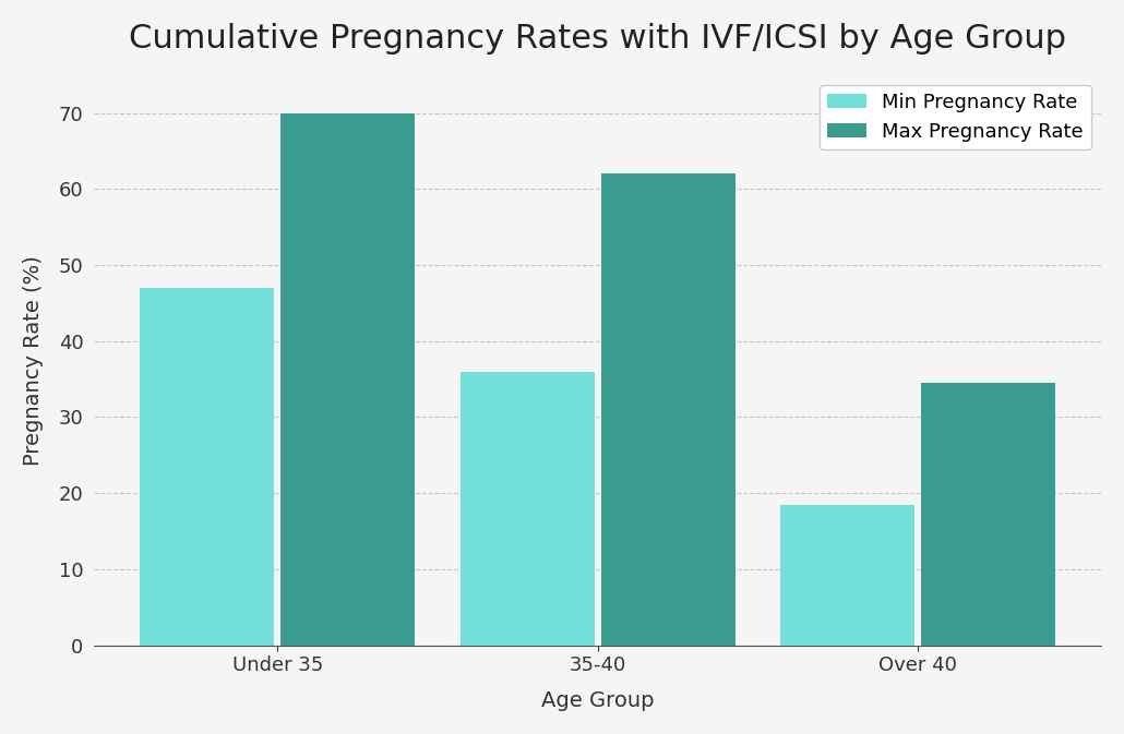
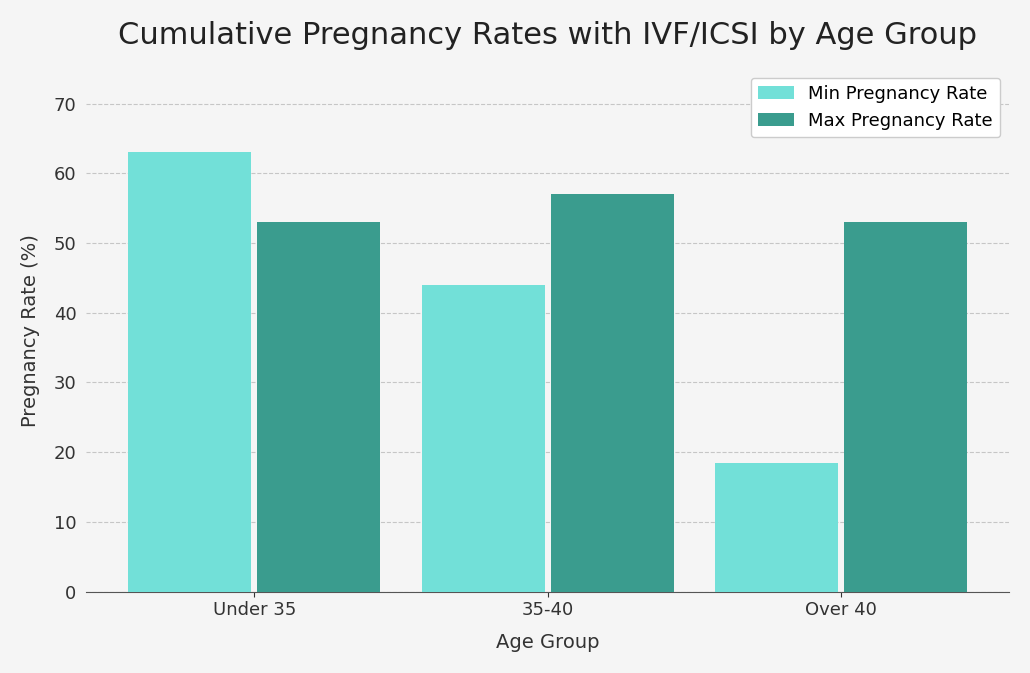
Min Pregnancy Rate/Under 35: 47.0 -> 63.0
Max Pregnancy Rate/Under 35: 70.0 -> 53.0
Min Pregnancy Rate/35-40: 36.0 -> 44.0
Max Pregnancy Rate/35-40: 62.0 -> 57.0
Max Pregnancy Rate/Over 40: 34.5 -> 53.0
